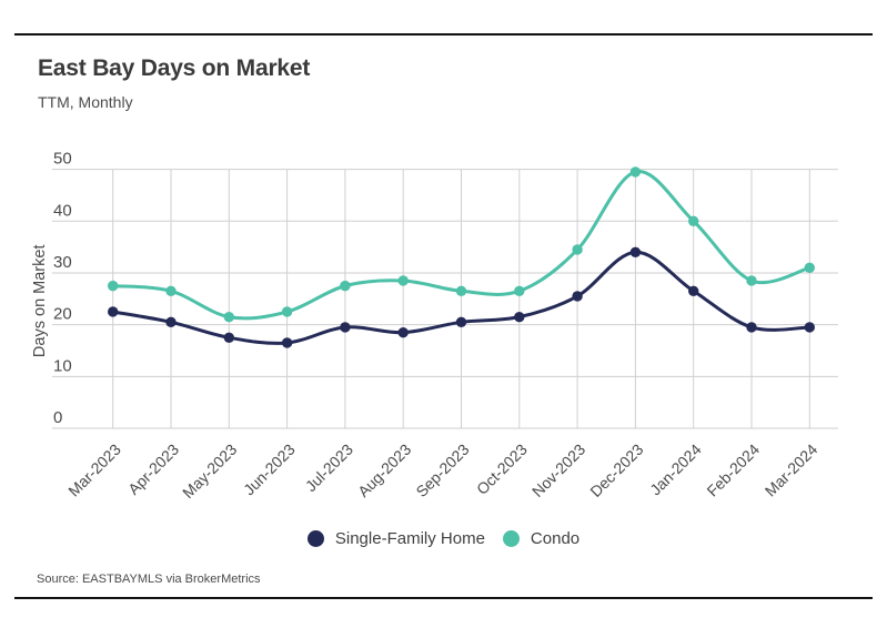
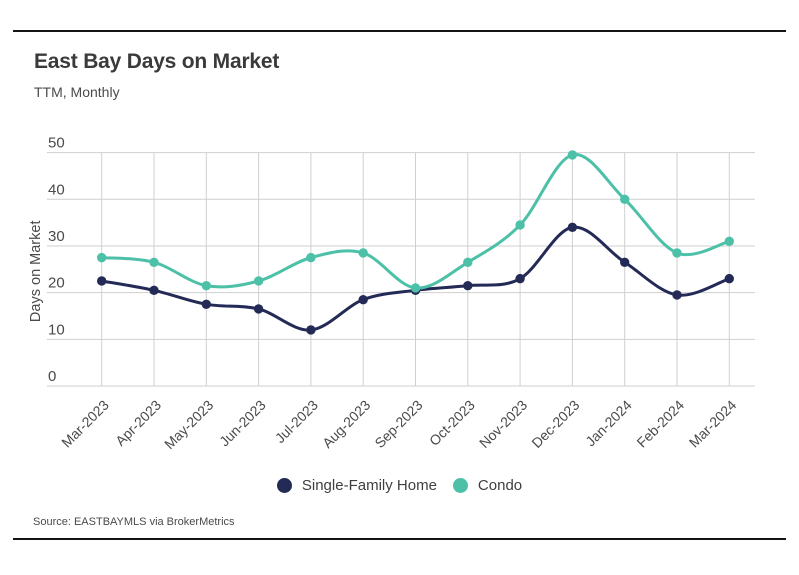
Single-Family Home/Jul-2023: 20 -> 12
Condo/Sep-2023: 26 -> 21
Single-Family Home/Nov-2023: 26 -> 23
Single-Family Home/Mar-2024: 20 -> 23
